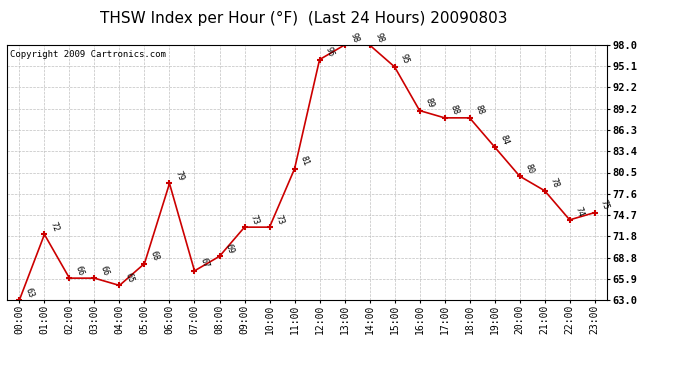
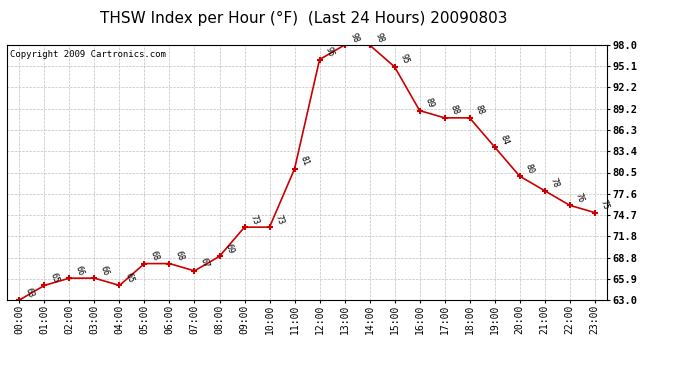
01:00: 72 -> 65
06:00: 79 -> 68
22:00: 74 -> 76
